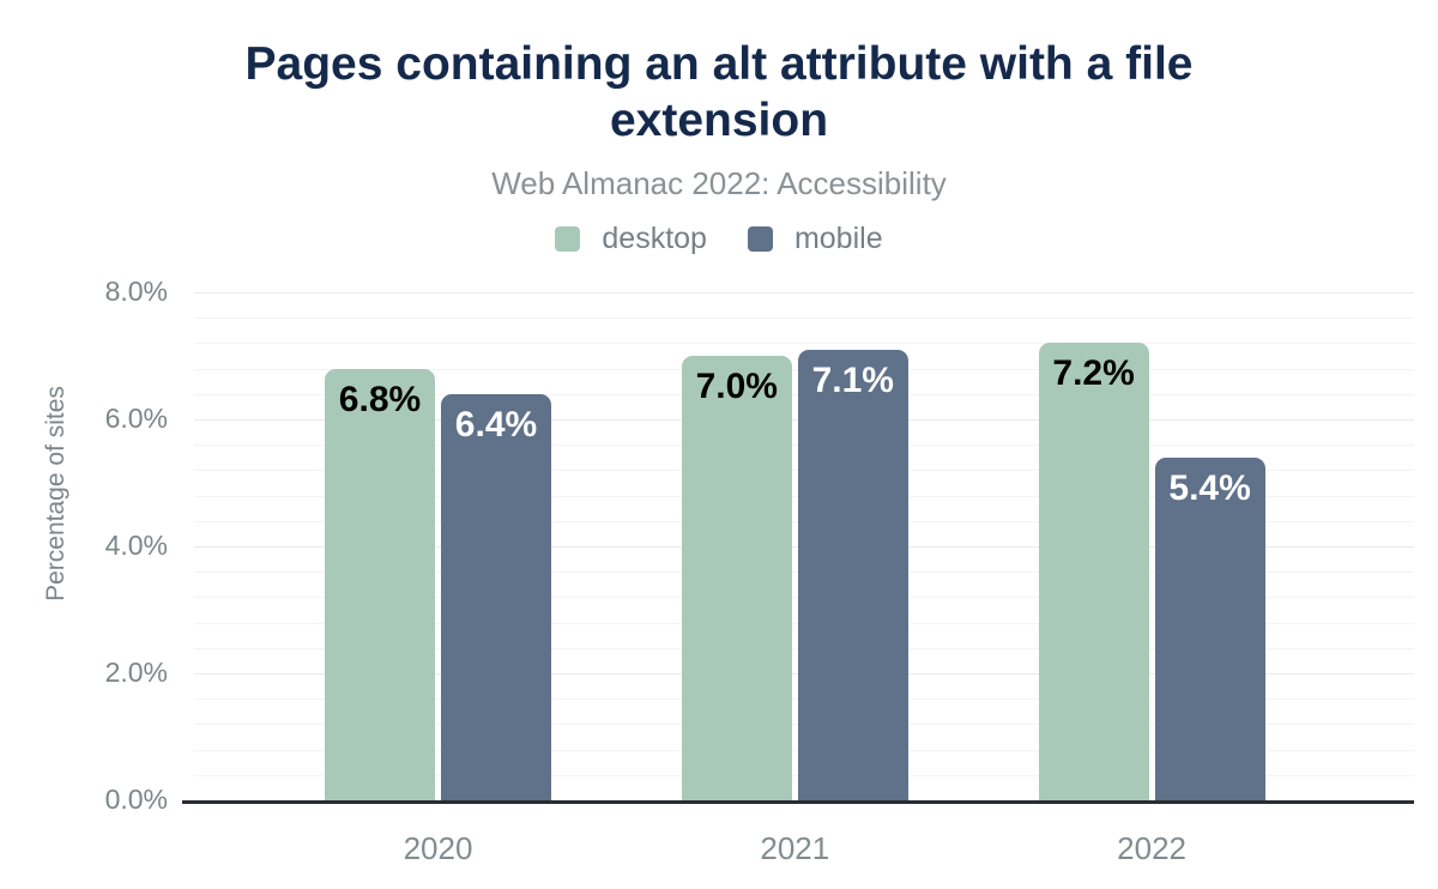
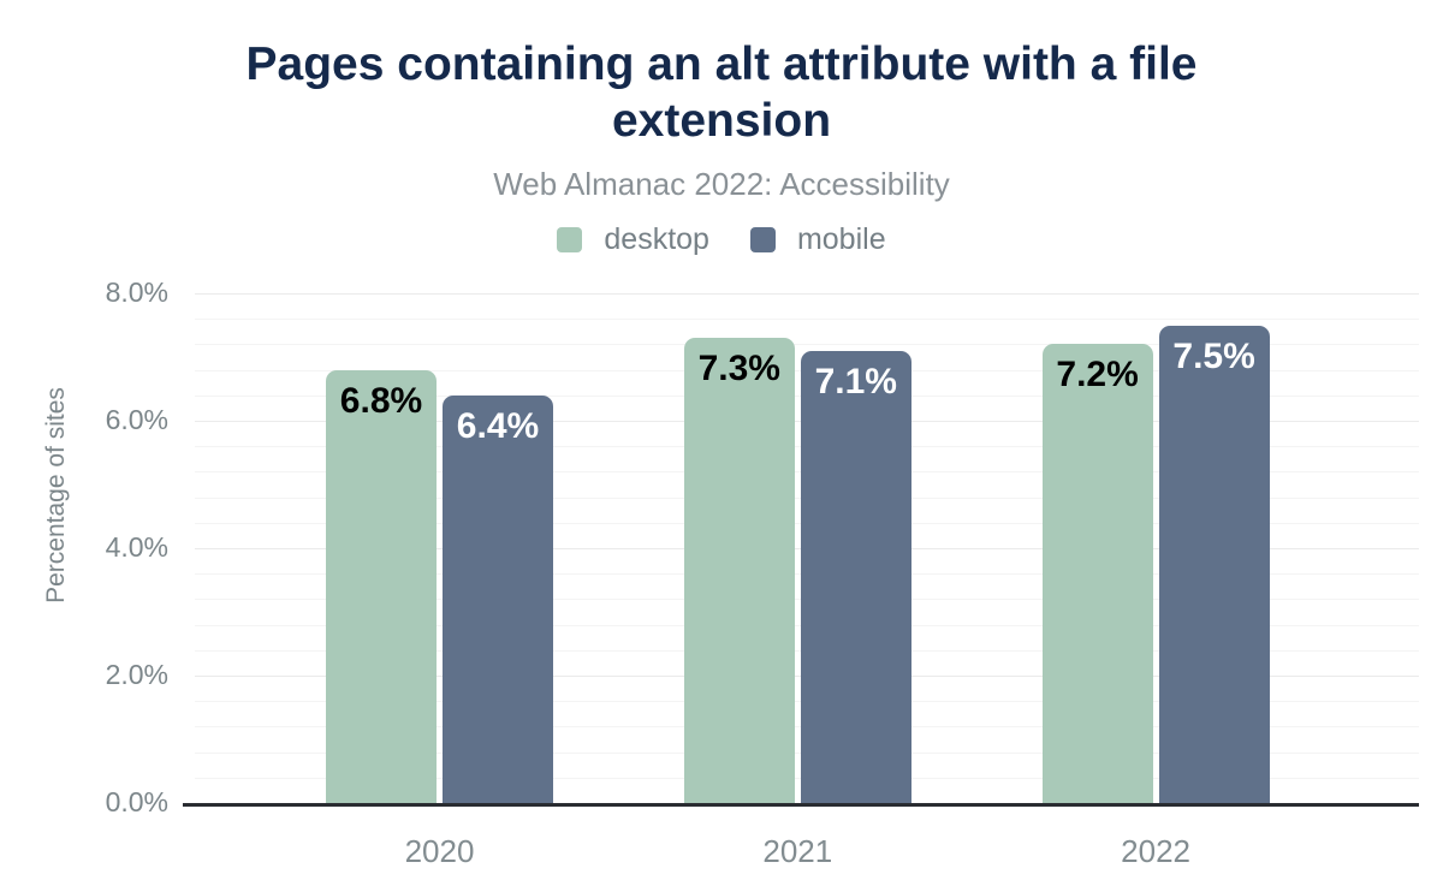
desktop/2021: 7.0% -> 7.3%
mobile/2022: 5.4% -> 7.5%
